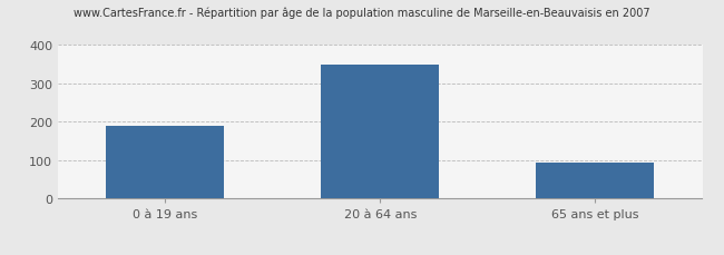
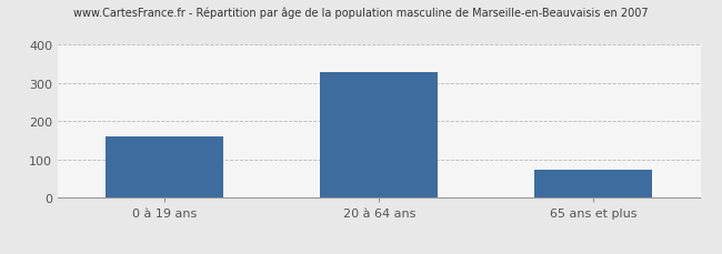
0 à 19 ans: 190 -> 160
20 à 64 ans: 350 -> 330
65 ans et plus: 95 -> 75
